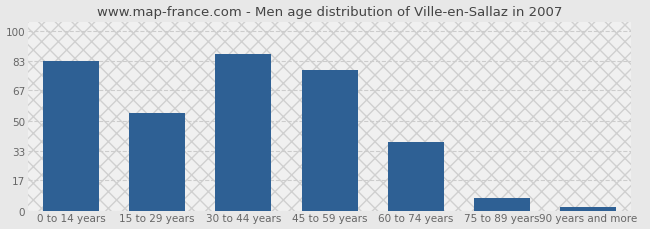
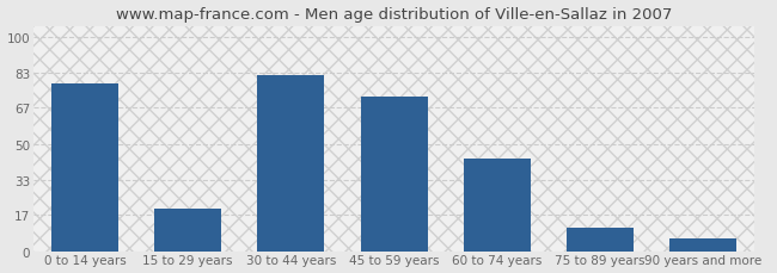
0 to 14 years: 83 -> 78
15 to 29 years: 54 -> 20
30 to 44 years: 87 -> 82
45 to 59 years: 78 -> 72
60 to 74 years: 38 -> 43
75 to 89 years: 7 -> 11
90 years and more: 2 -> 6
